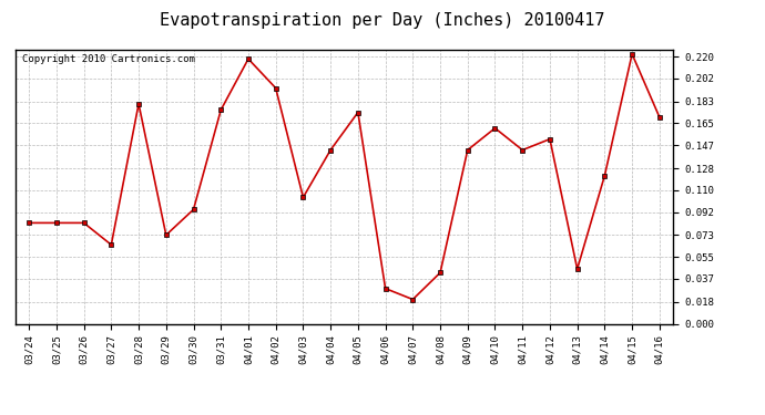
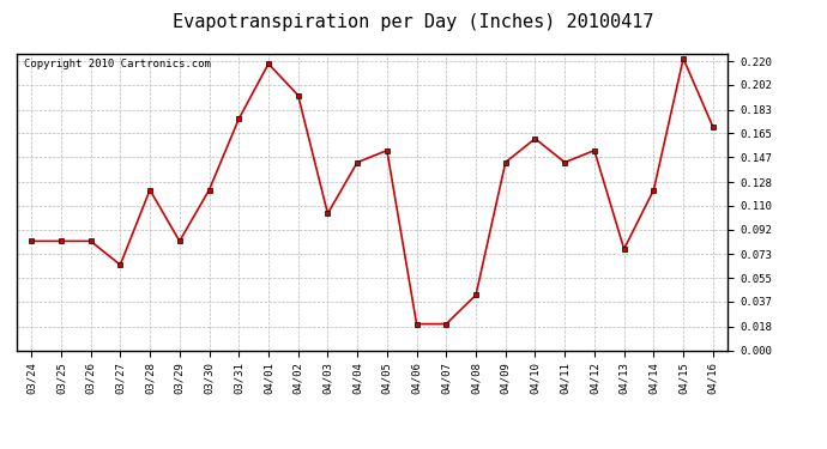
03/28: 0.181 -> 0.122
03/29: 0.073 -> 0.083
03/30: 0.094 -> 0.122
04/05: 0.174 -> 0.152
04/06: 0.029 -> 0.020
04/13: 0.045 -> 0.077
